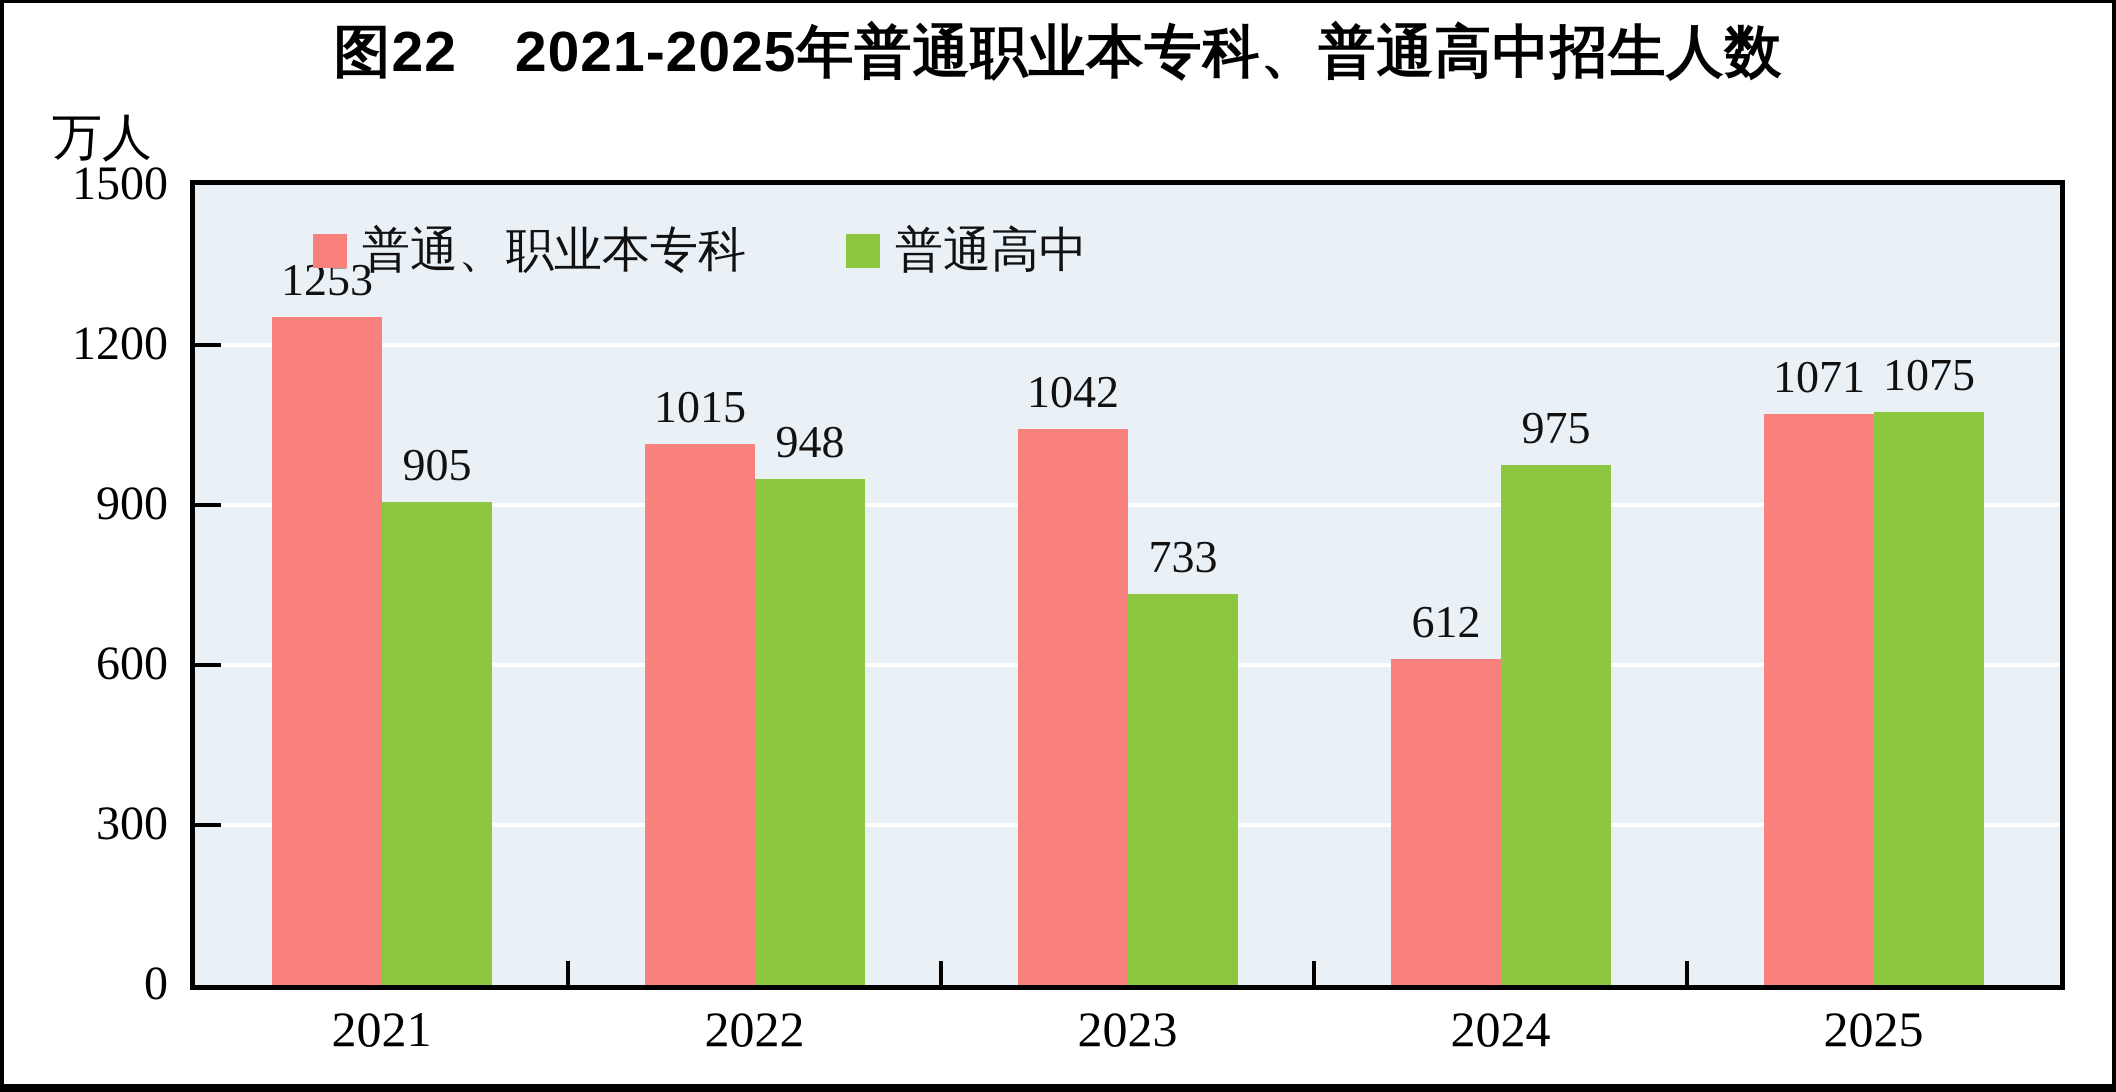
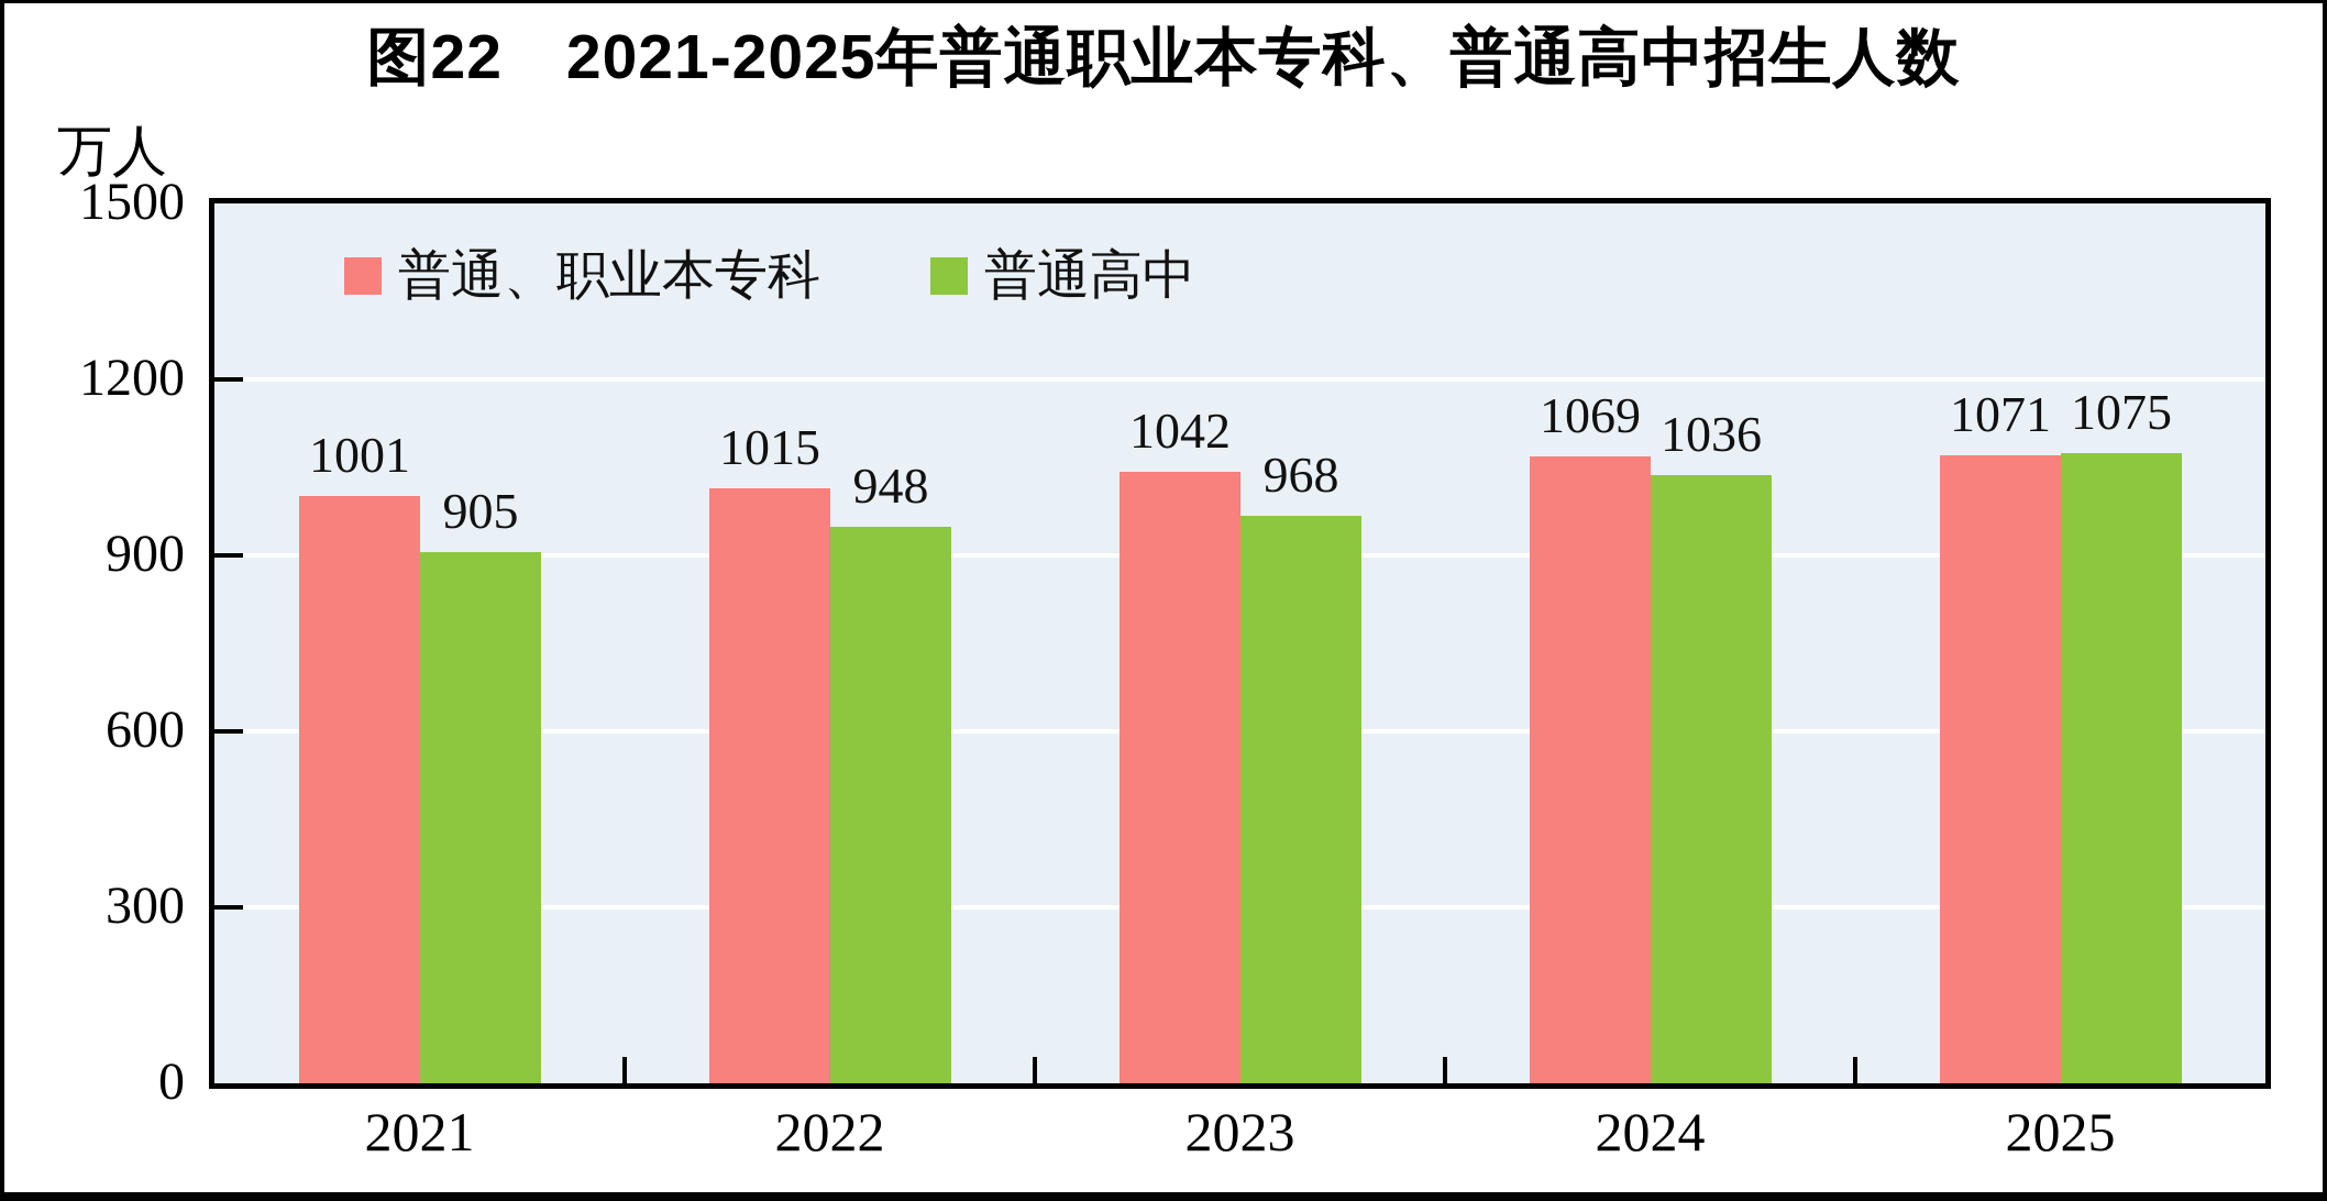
普通、职业本专科/2021: 1253 -> 1001
普通高中/2023: 733 -> 968
普通、职业本专科/2024: 612 -> 1069
普通高中/2024: 975 -> 1036
